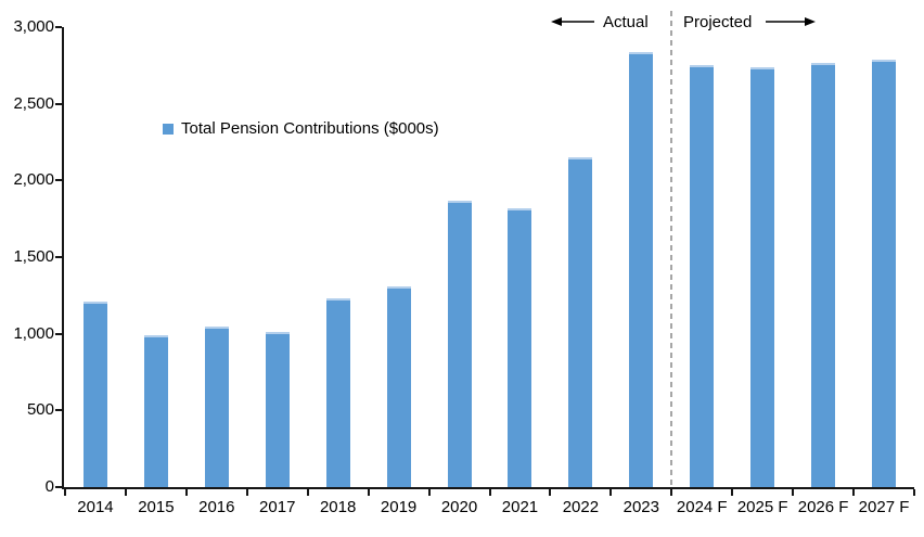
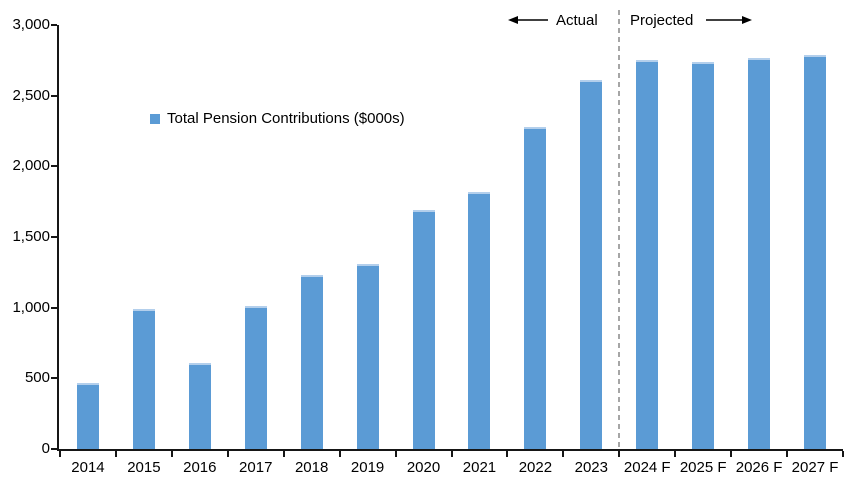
2014: 1210 -> 470
2016: 1050 -> 610
2020: 1870 -> 1690
2022: 2150 -> 2280
2023: 2840 -> 2610
